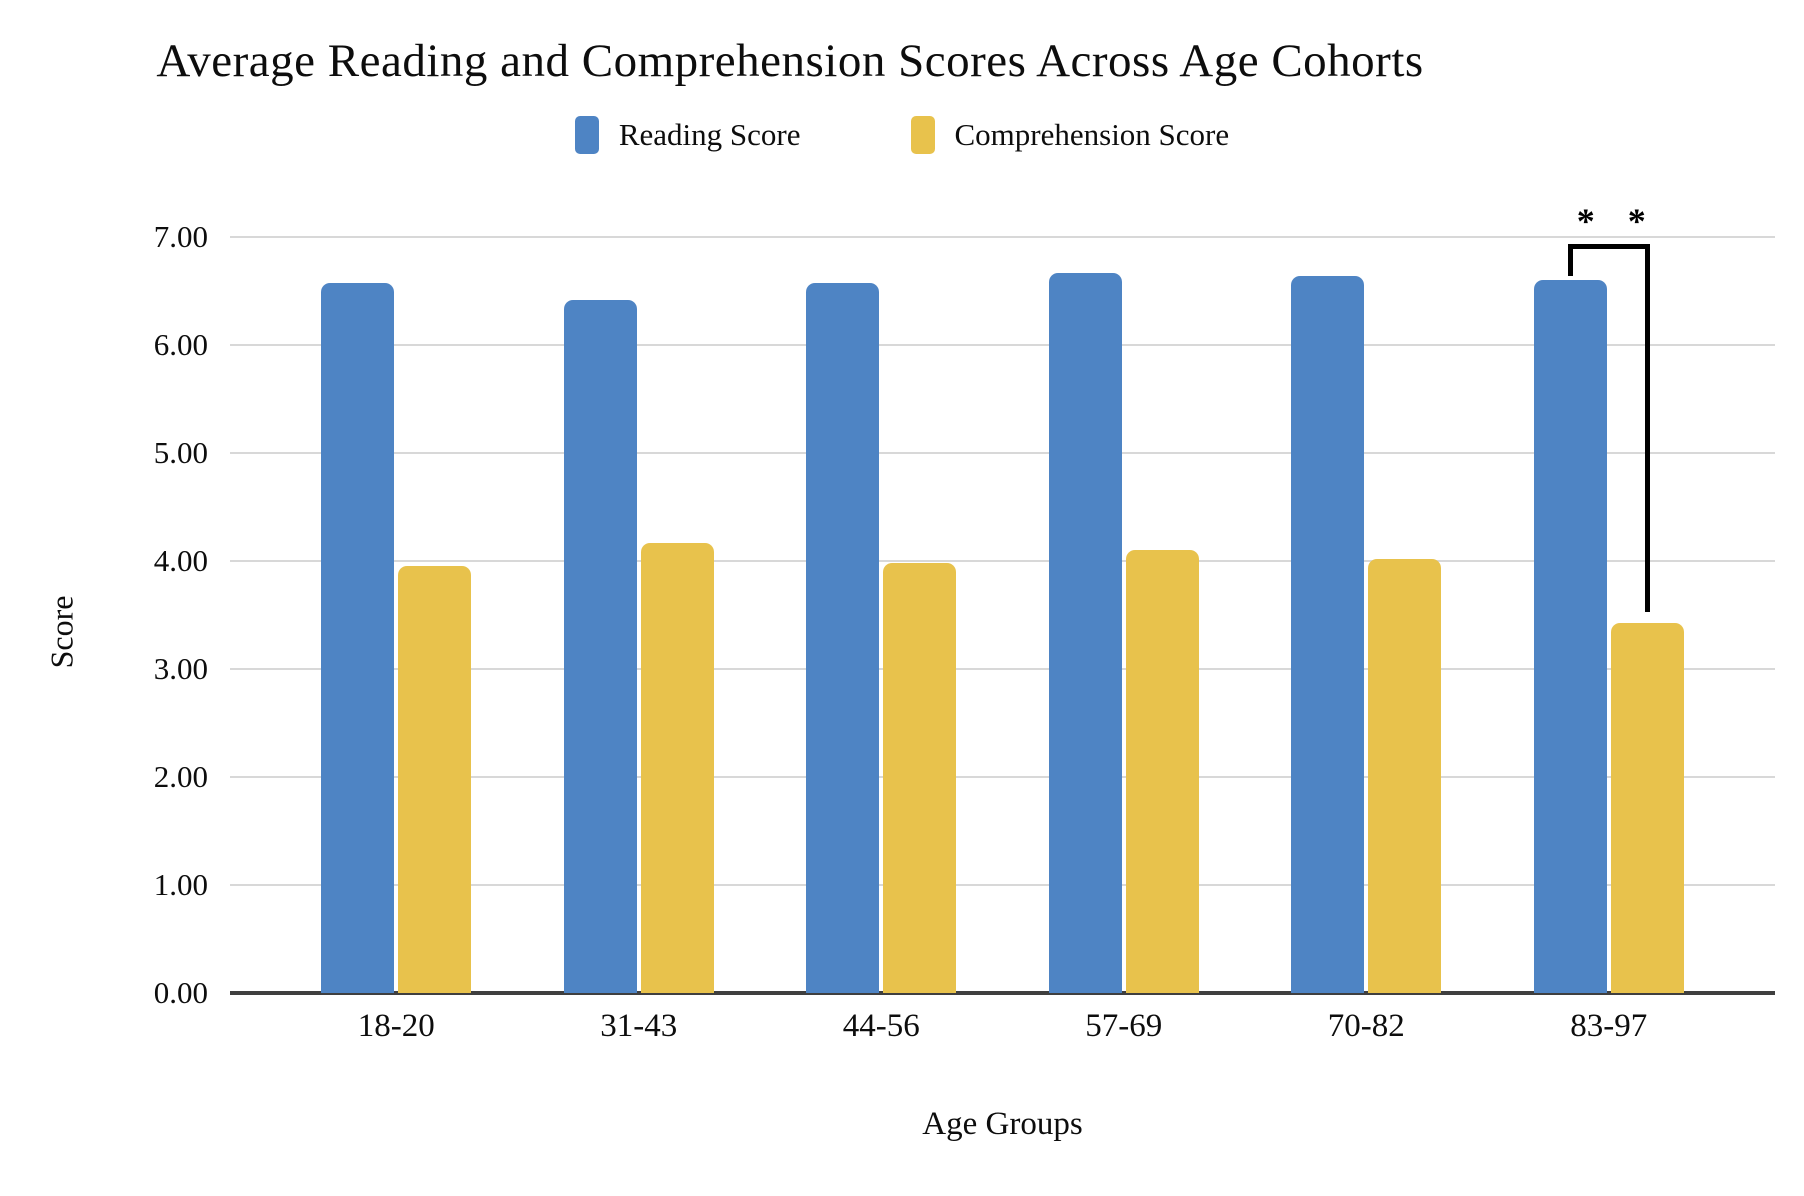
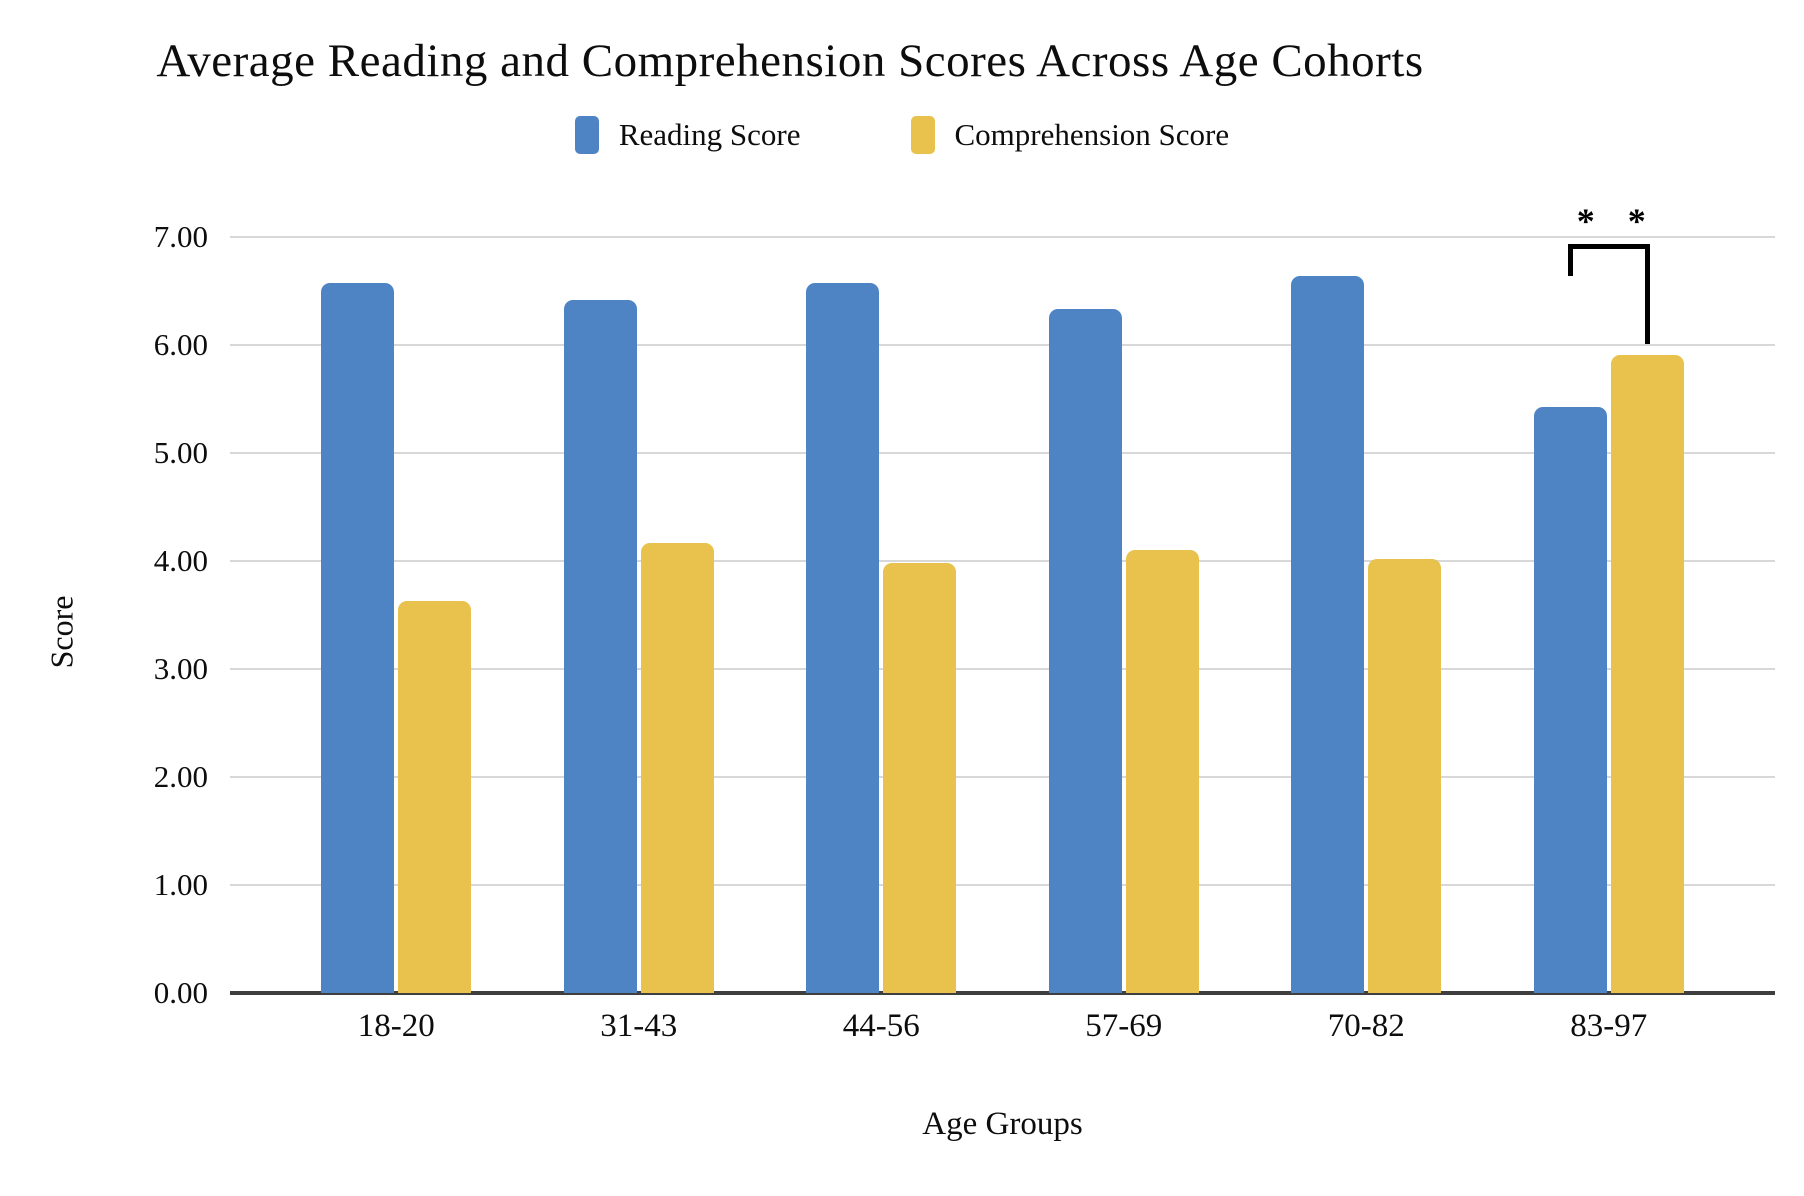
Comprehension Score/18-20: 3.95 -> 3.63
Reading Score/57-69: 6.67 -> 6.33
Reading Score/83-97: 6.60 -> 5.43
Comprehension Score/83-97: 3.43 -> 5.91
